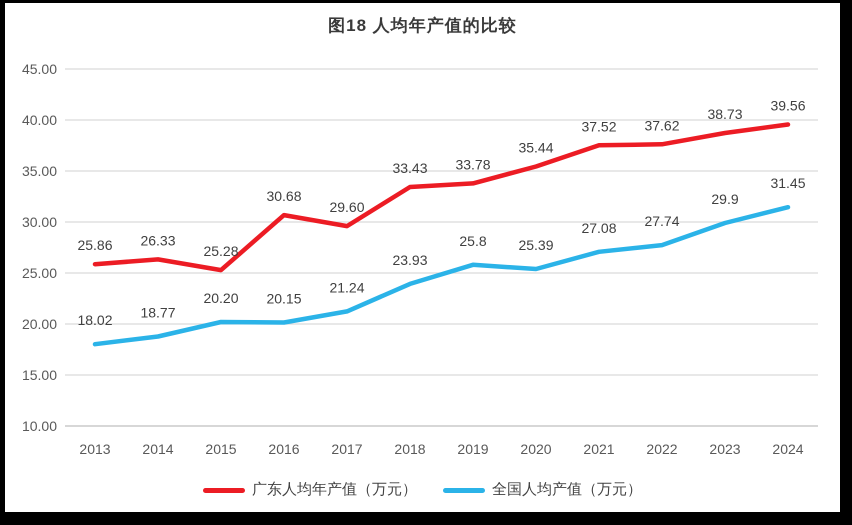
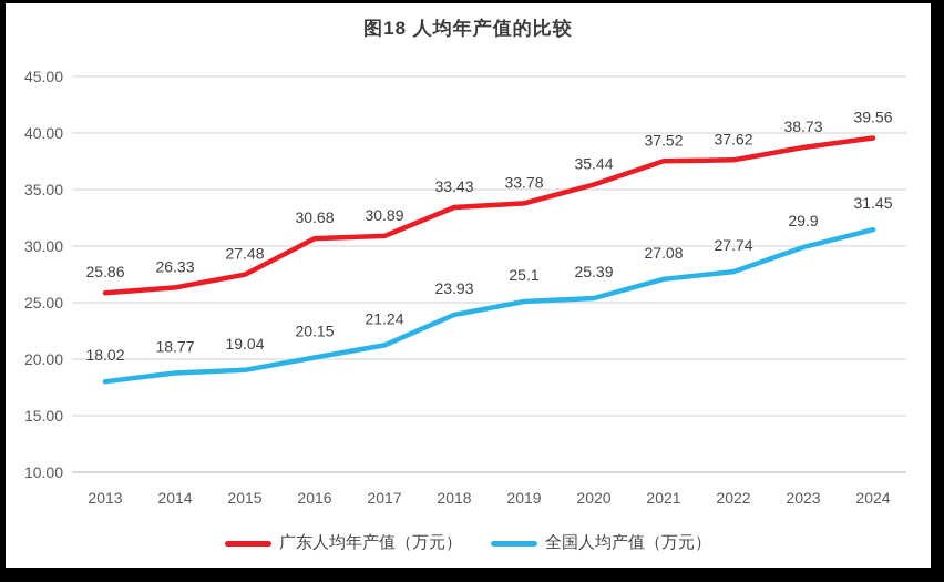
广东人均年产值（万元）/2015: 25.28 -> 27.48
全国人均产值（万元）/2015: 20.20 -> 19.04
广东人均年产值（万元）/2017: 29.60 -> 30.89
全国人均产值（万元）/2019: 25.8 -> 25.1
